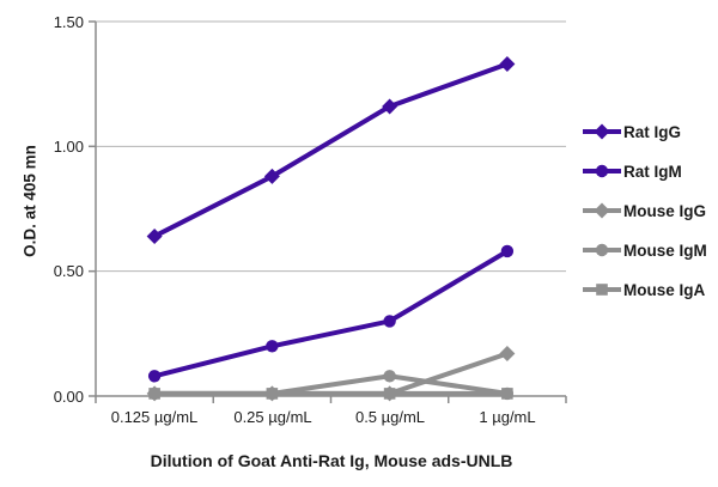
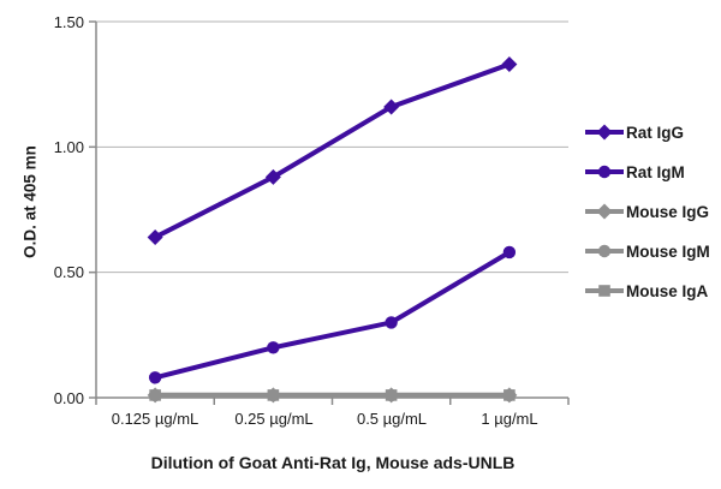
Mouse IgM/0.5 µg/mL: 0.08 -> 0.01
Mouse IgG/1 µg/mL: 0.17 -> 0.01
